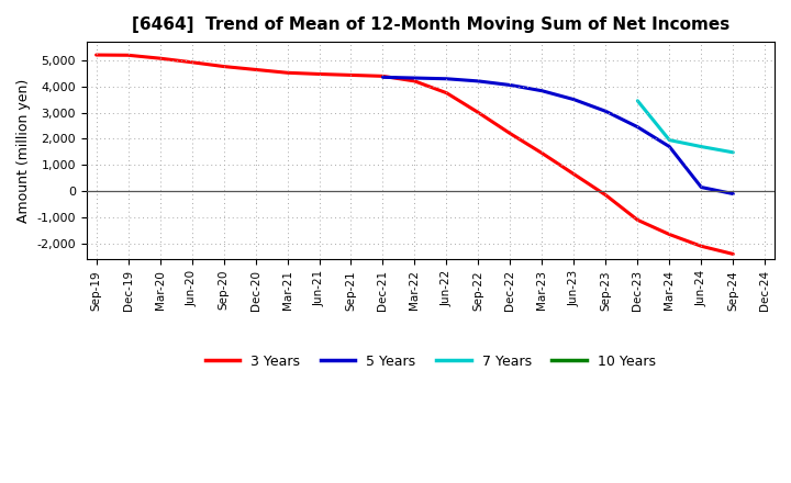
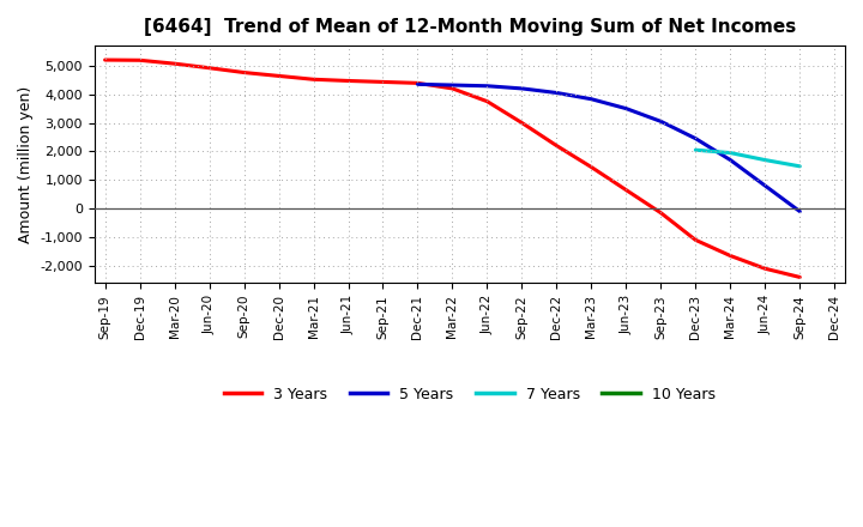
7 Years/Dec-23: 3,450 -> 2,050
5 Years/Jun-24: 150 -> 800
